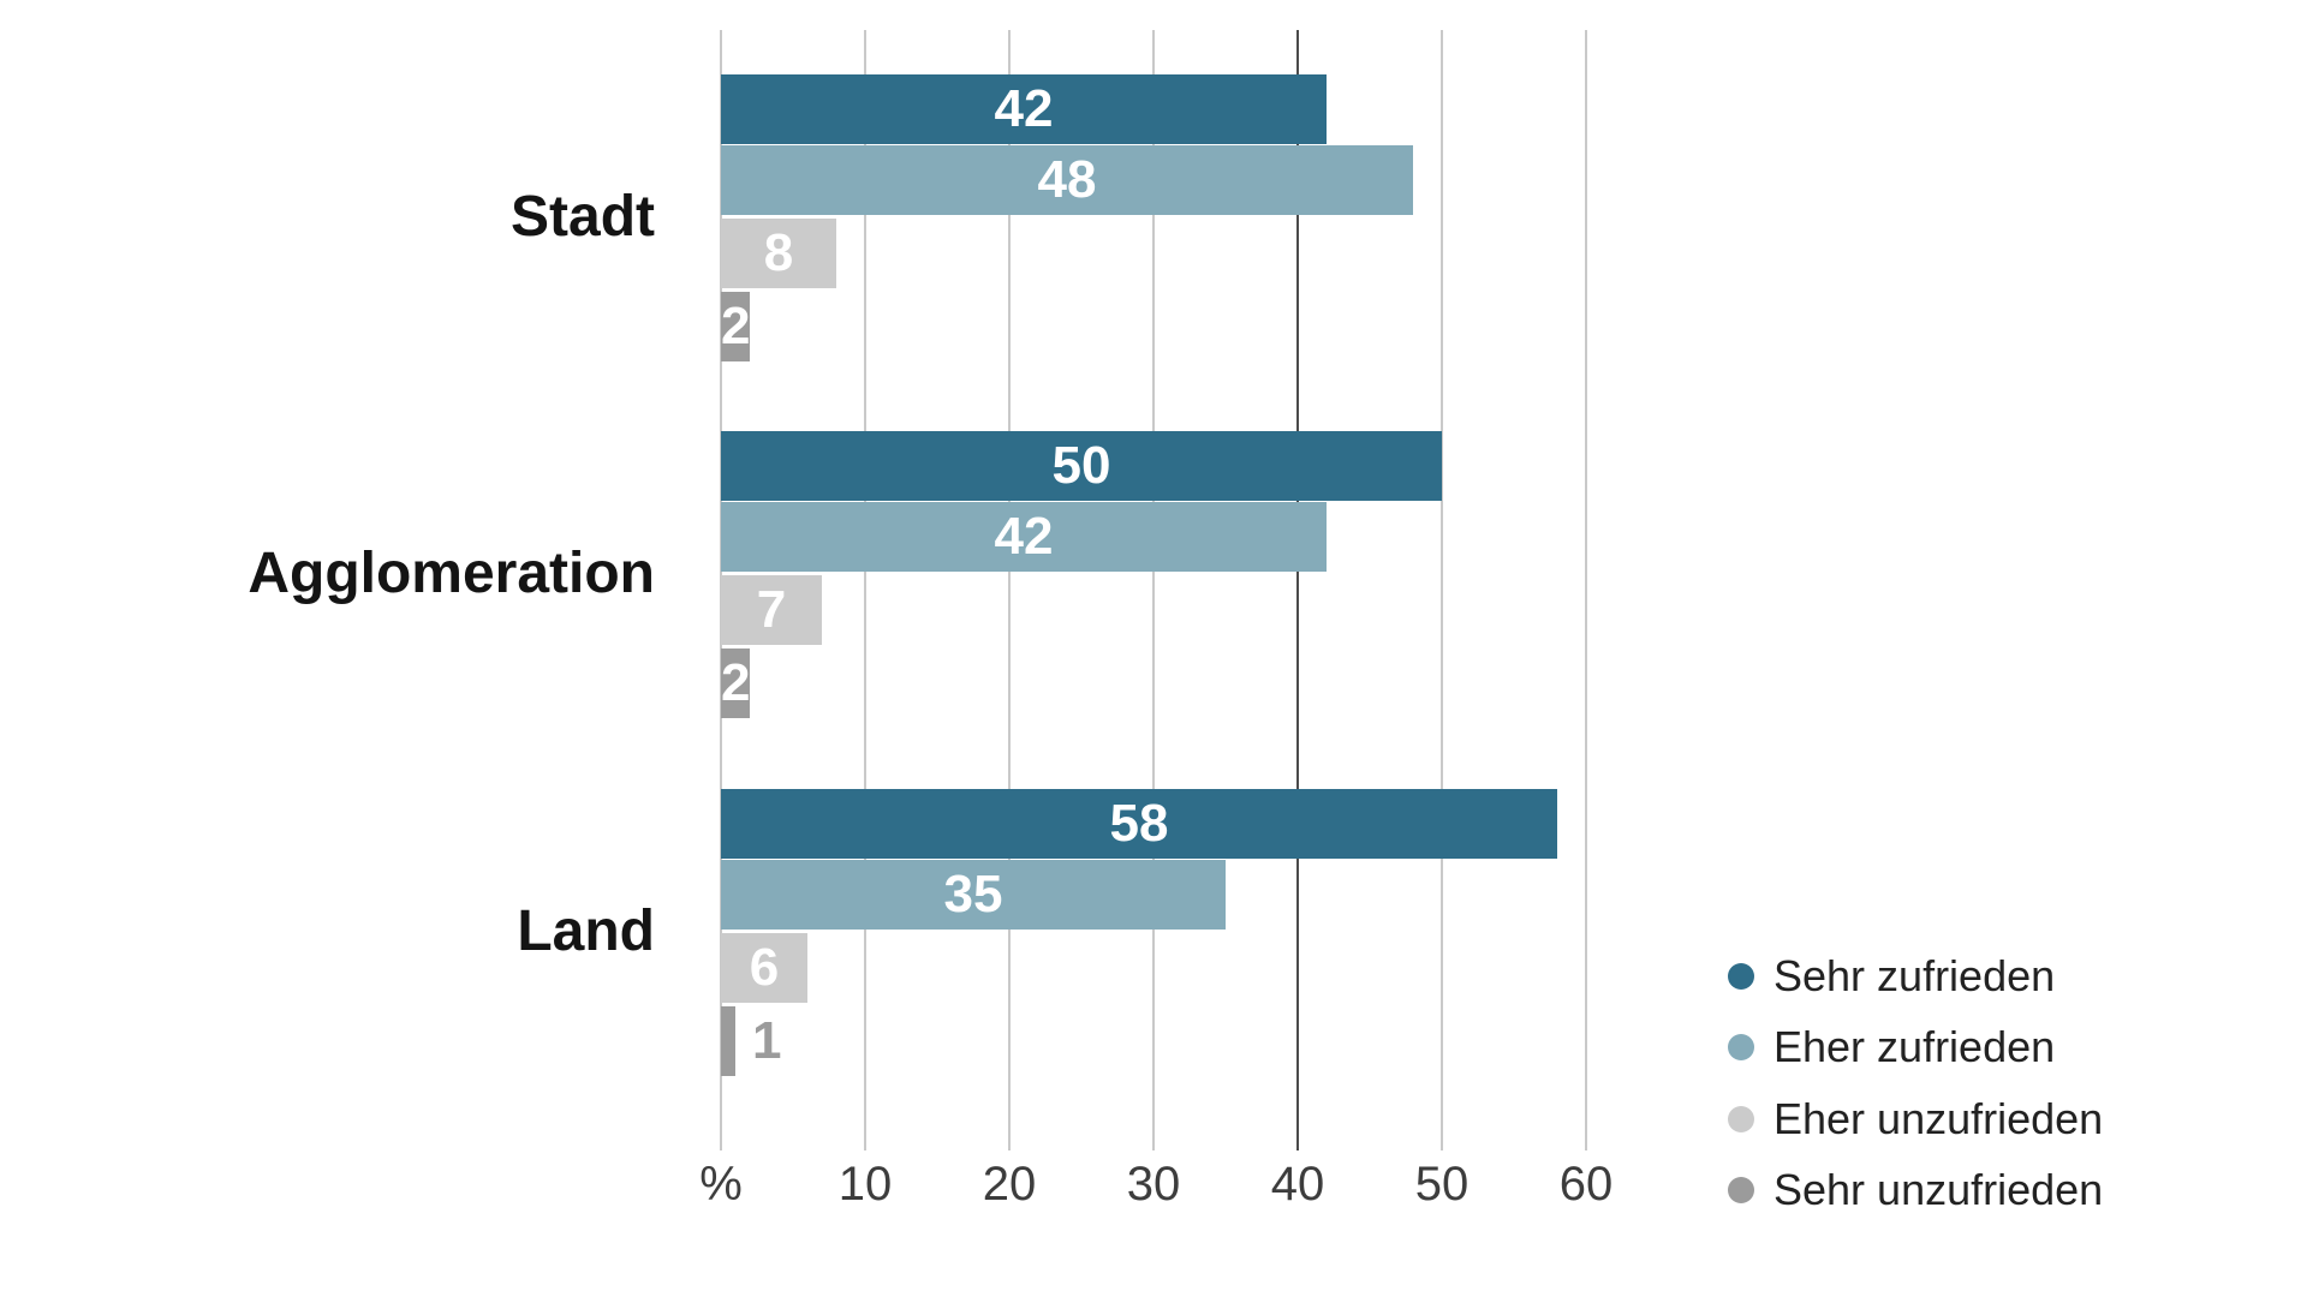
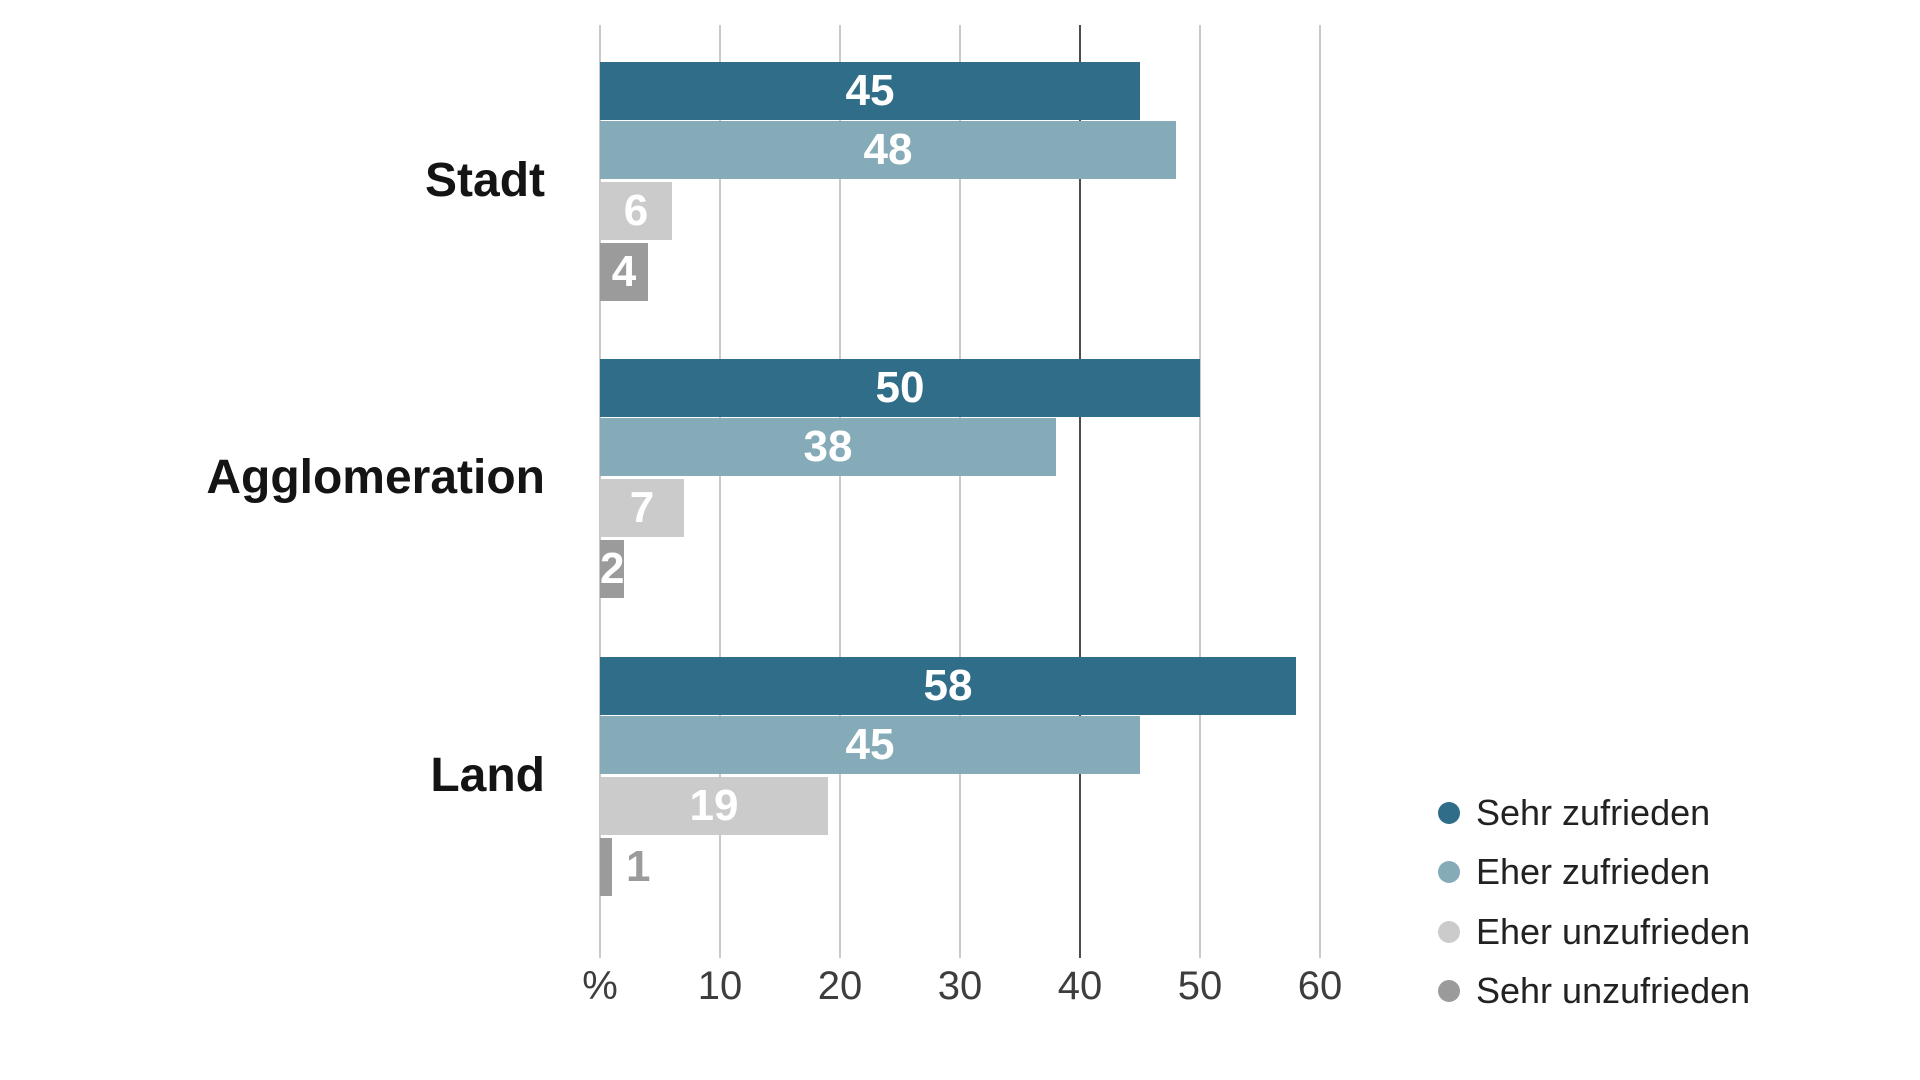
Sehr zufrieden/Stadt: 42 -> 45
Eher unzufrieden/Stadt: 8 -> 6
Sehr unzufrieden/Stadt: 2 -> 4
Eher zufrieden/Agglomeration: 42 -> 38
Eher zufrieden/Land: 35 -> 45
Eher unzufrieden/Land: 6 -> 19
